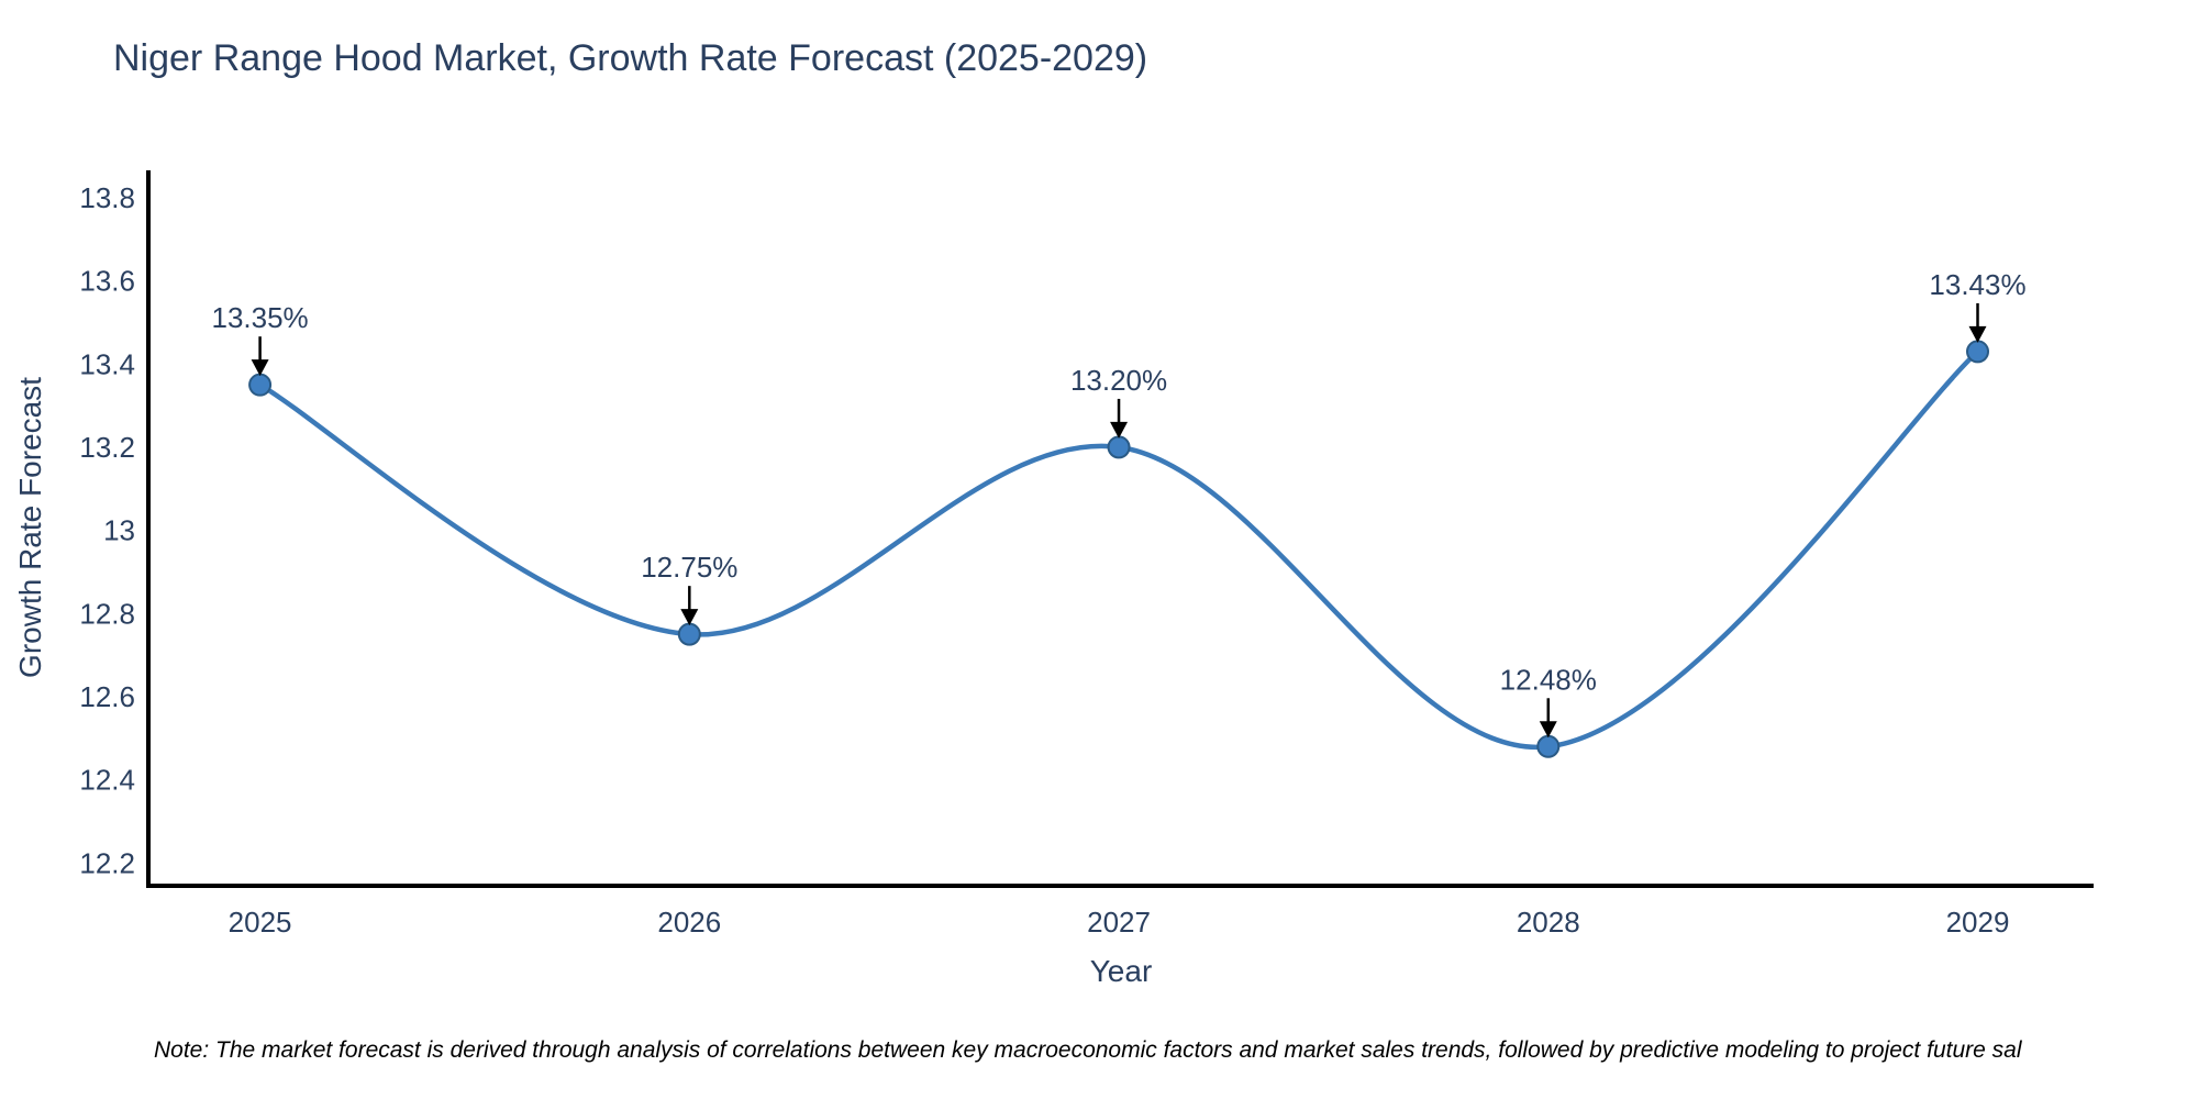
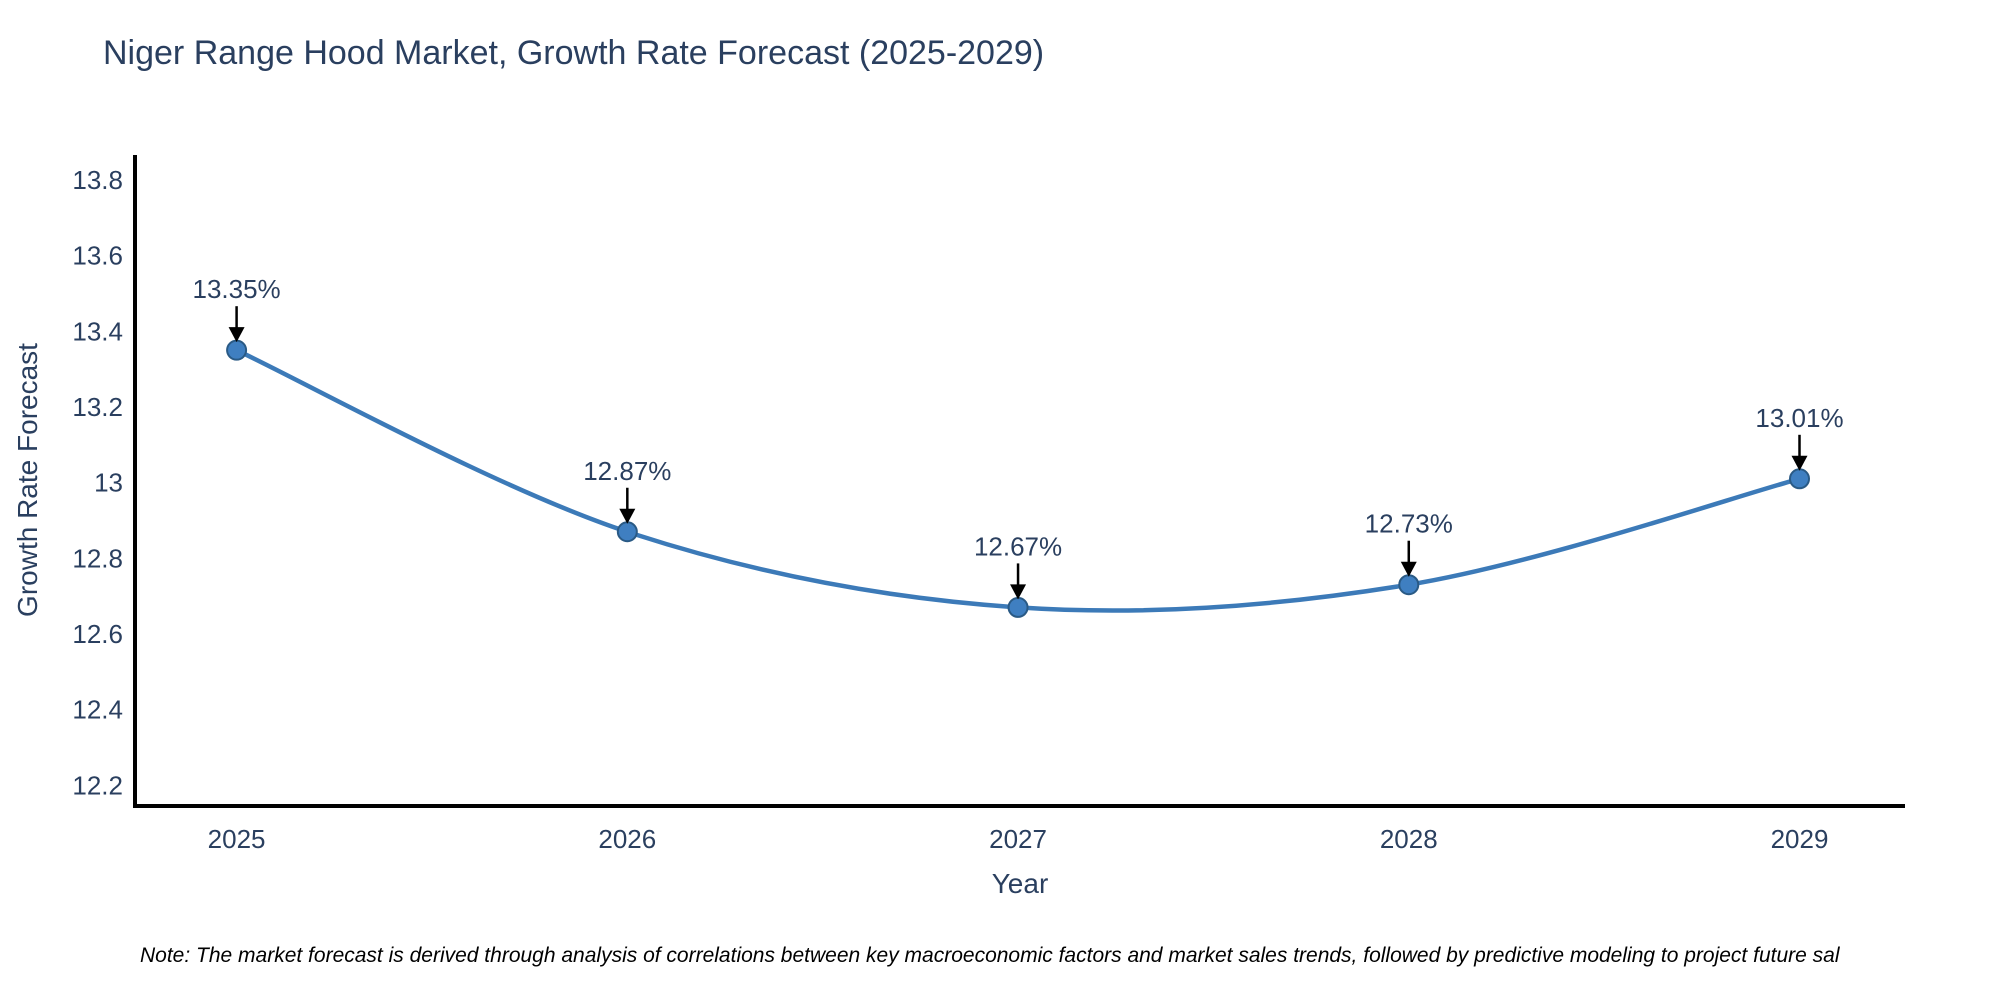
2026: 12.75% -> 12.87%
2027: 13.20% -> 12.67%
2028: 12.48% -> 12.73%
2029: 13.43% -> 13.01%
